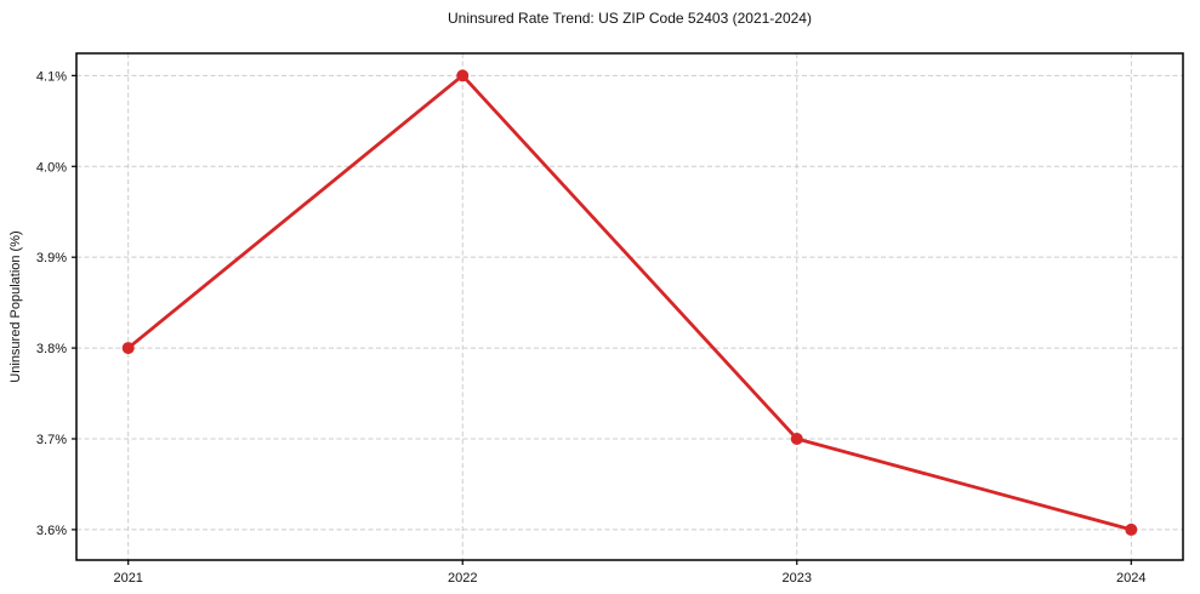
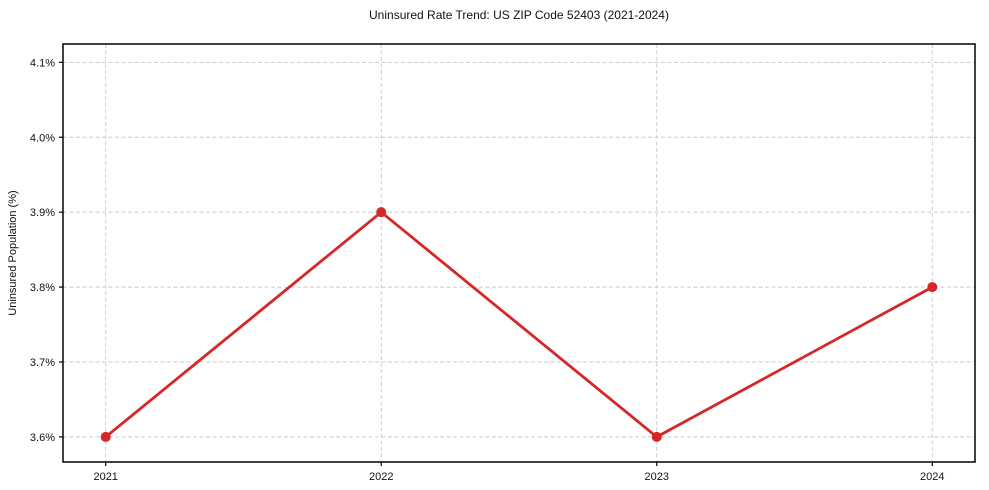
2021: 3.8% -> 3.6%
2022: 4.1% -> 3.9%
2023: 3.7% -> 3.6%
2024: 3.6% -> 3.8%
